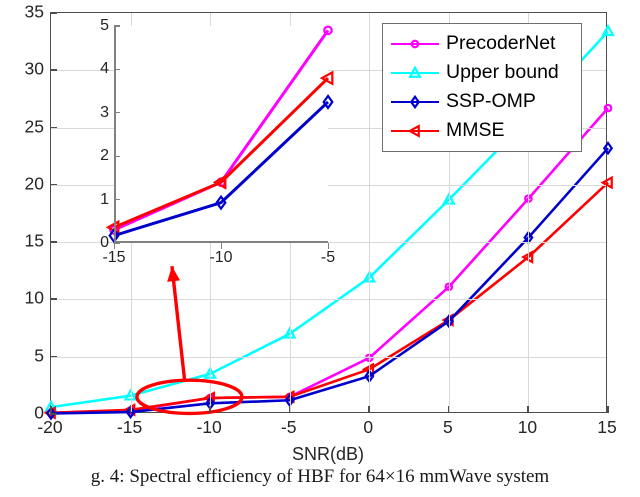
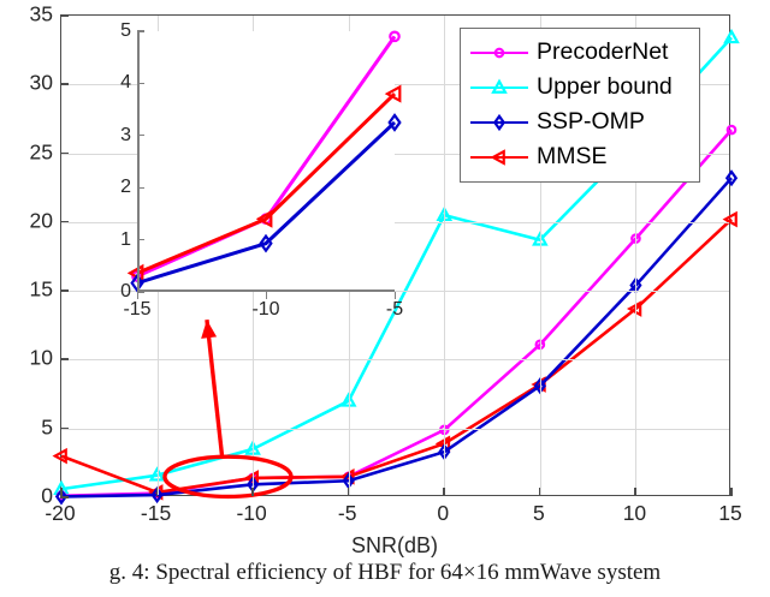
MMSE/-20: 0.1 -> 3.0
Upper bound/0: 11.9 -> 20.5
